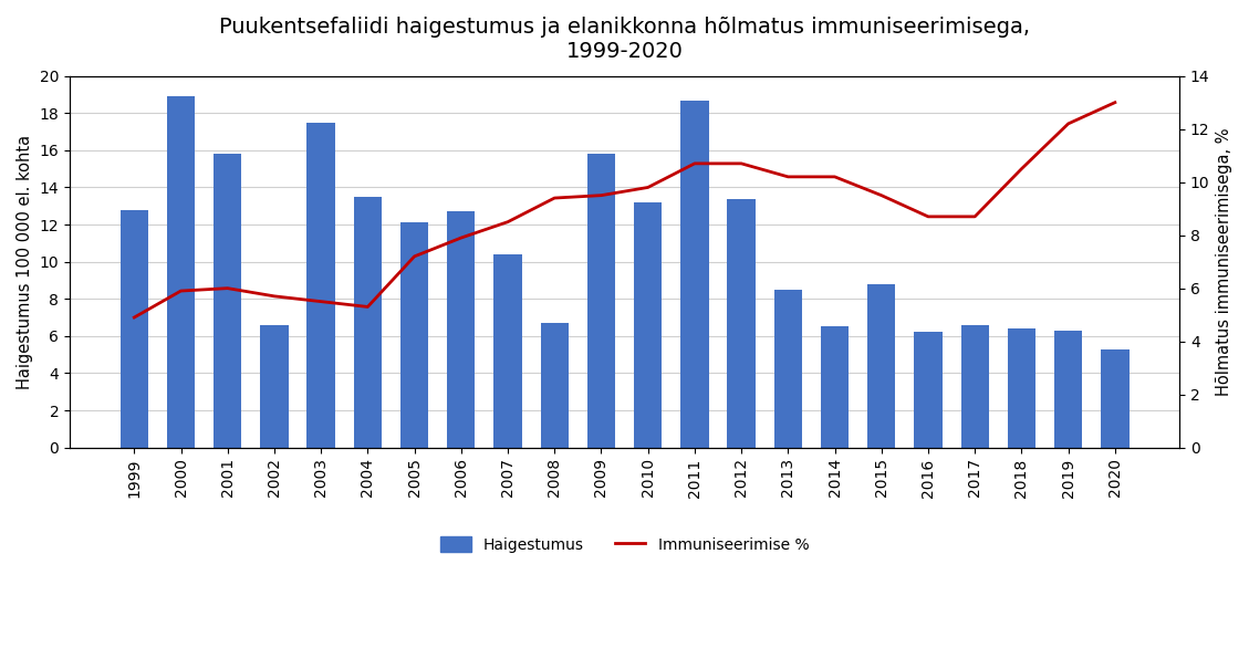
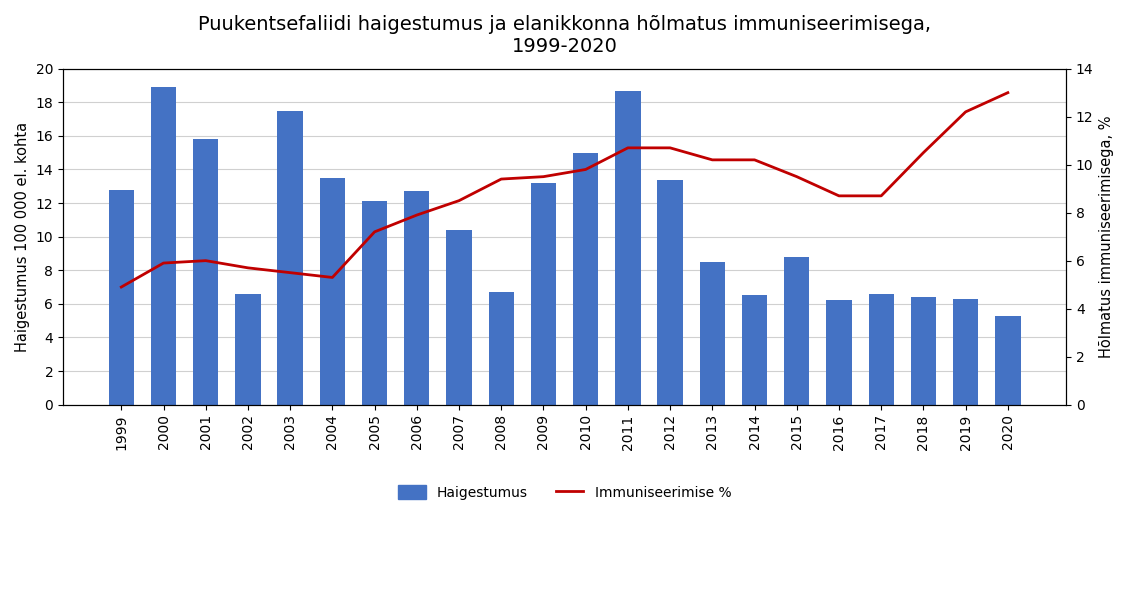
Haigestumus/2009: 15.8 -> 13.2
Haigestumus/2010: 13.2 -> 15.0
